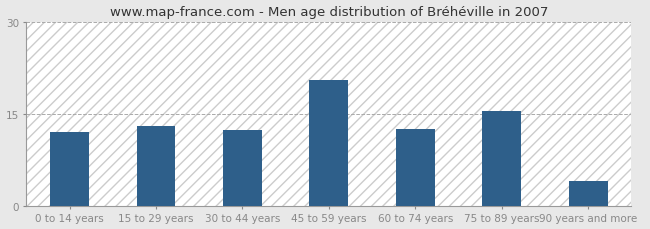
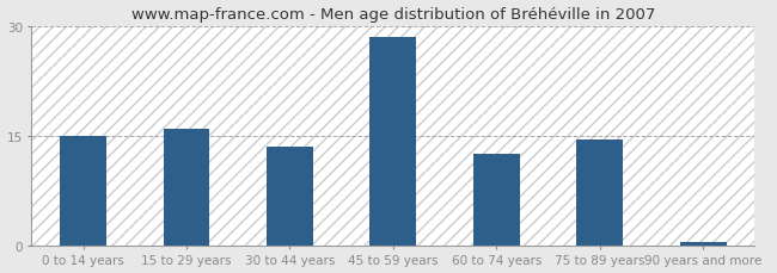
0 to 14 years: 12.0 -> 15.0
15 to 29 years: 13.0 -> 16.0
30 to 44 years: 12.4 -> 13.5
45 to 59 years: 20.4 -> 28.5
75 to 89 years: 15.4 -> 14.5
90 years and more: 4.0 -> 0.5
